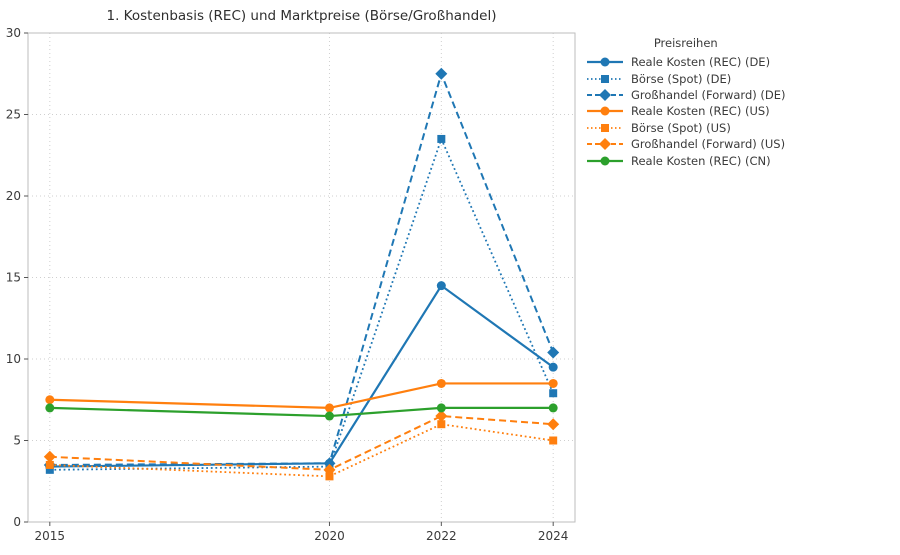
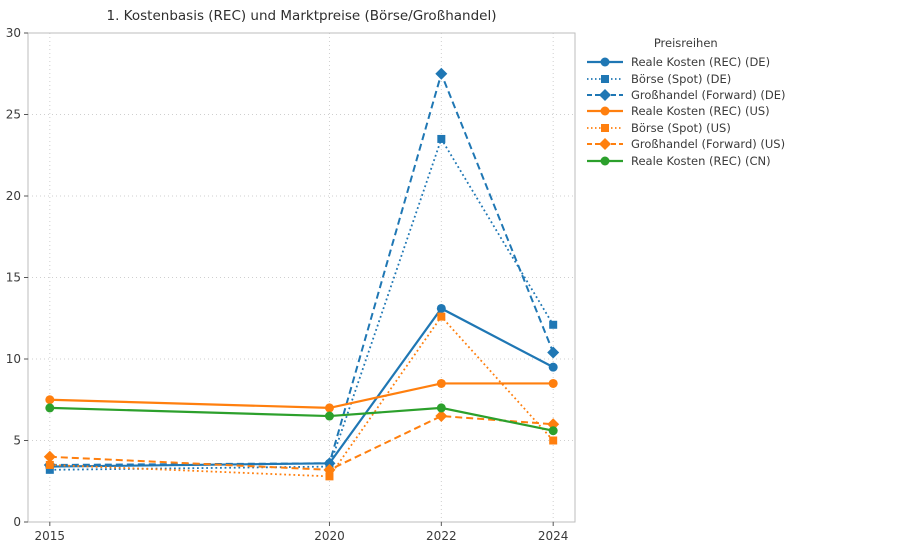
Reale Kosten (REC) (DE)/2022: 14.5 -> 13.1
Börse (Spot) (US)/2022: 6.0 -> 12.6
Börse (Spot) (DE)/2024: 7.9 -> 12.1
Reale Kosten (REC) (CN)/2024: 7.0 -> 5.6
